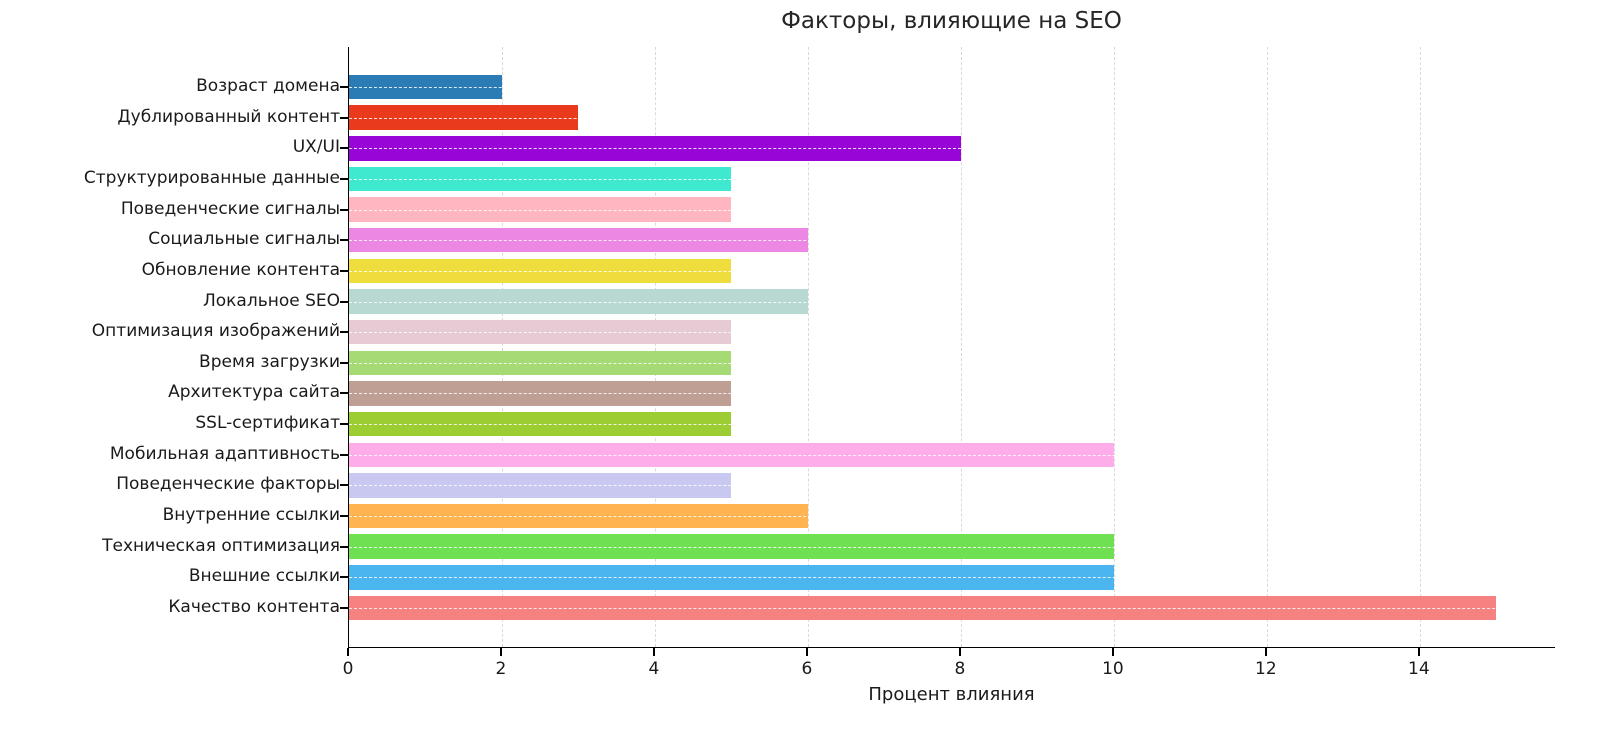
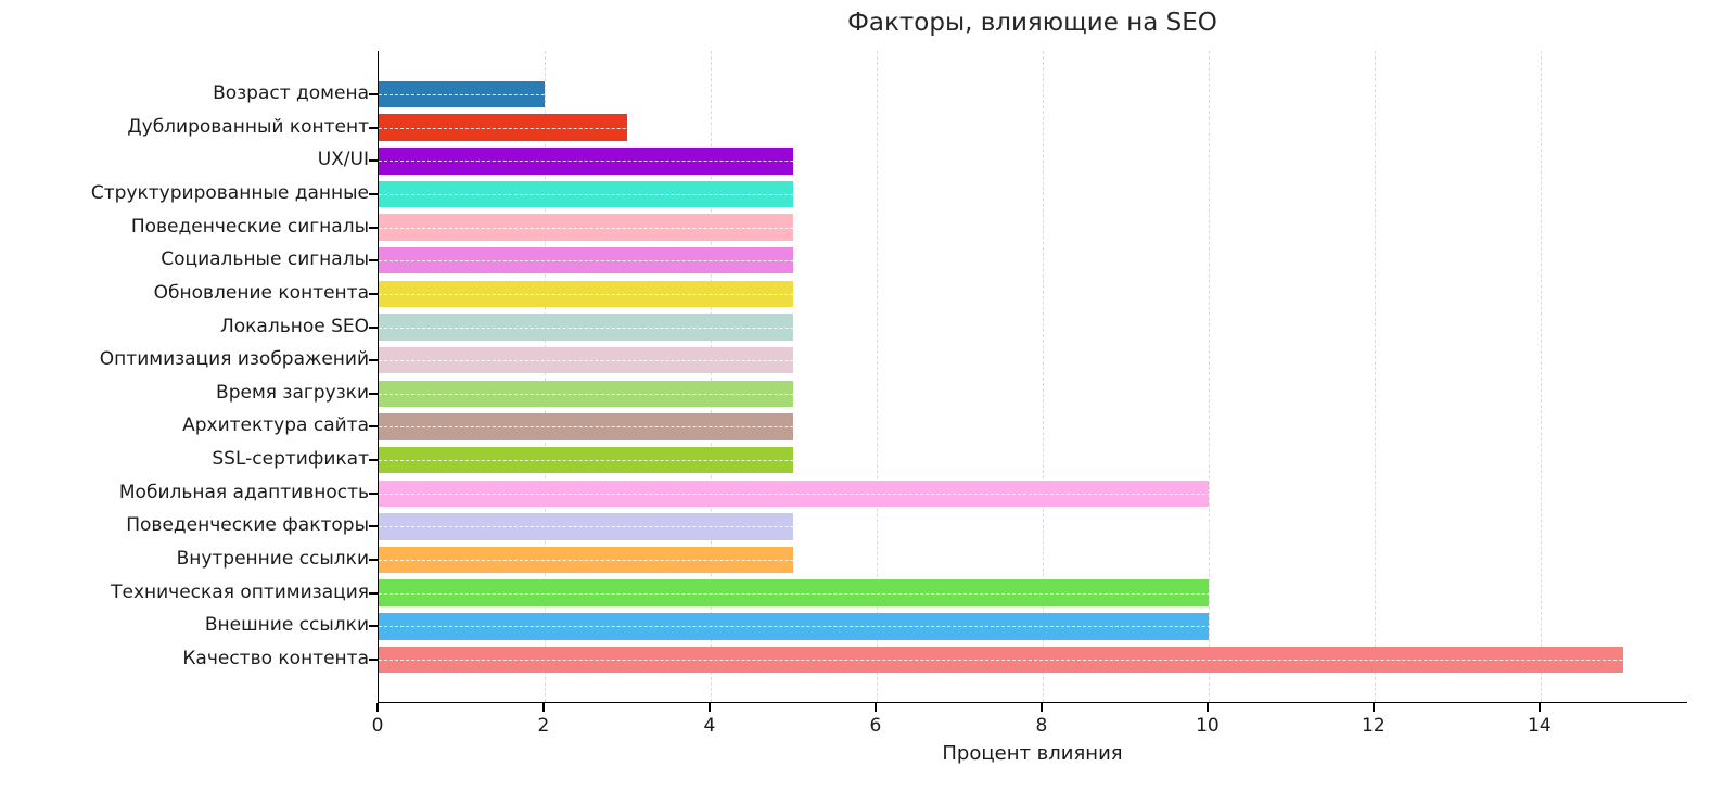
UX/UI: 8 -> 5
Социальные сигналы: 6 -> 5
Локальное SEO: 6 -> 5
Внутренние ссылки: 6 -> 5
